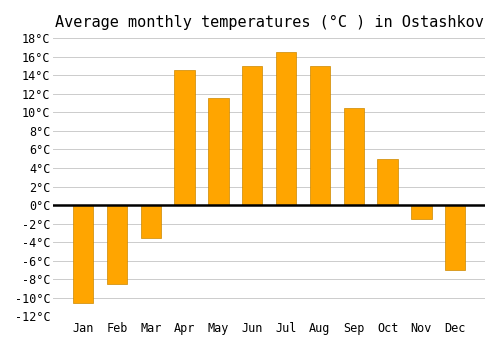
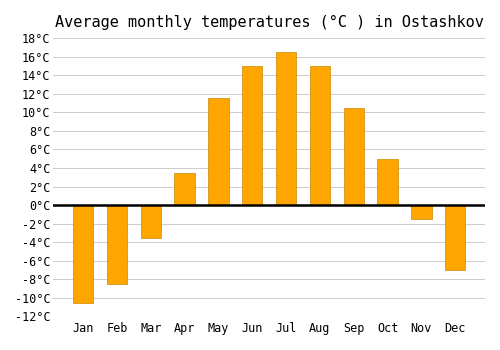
Apr: 14.6°C -> 3.5°C
